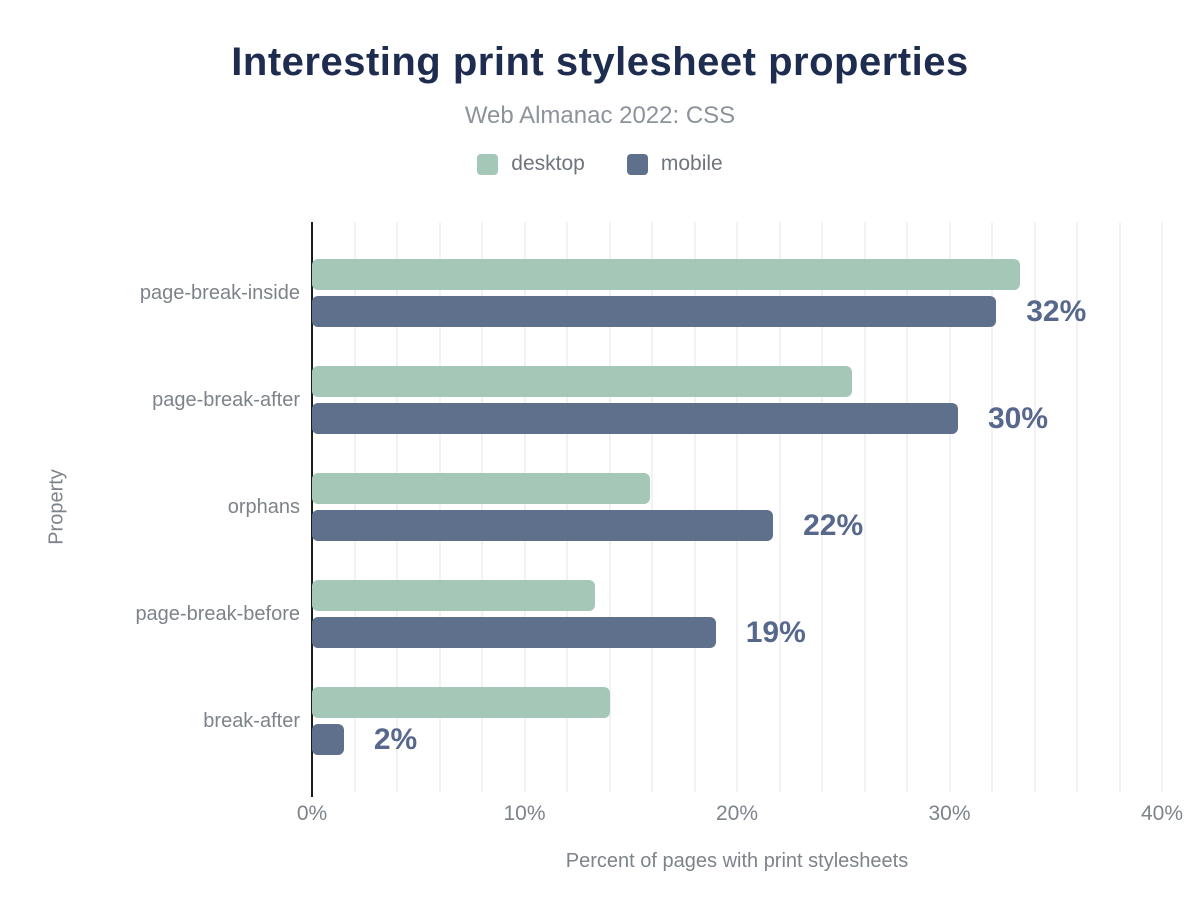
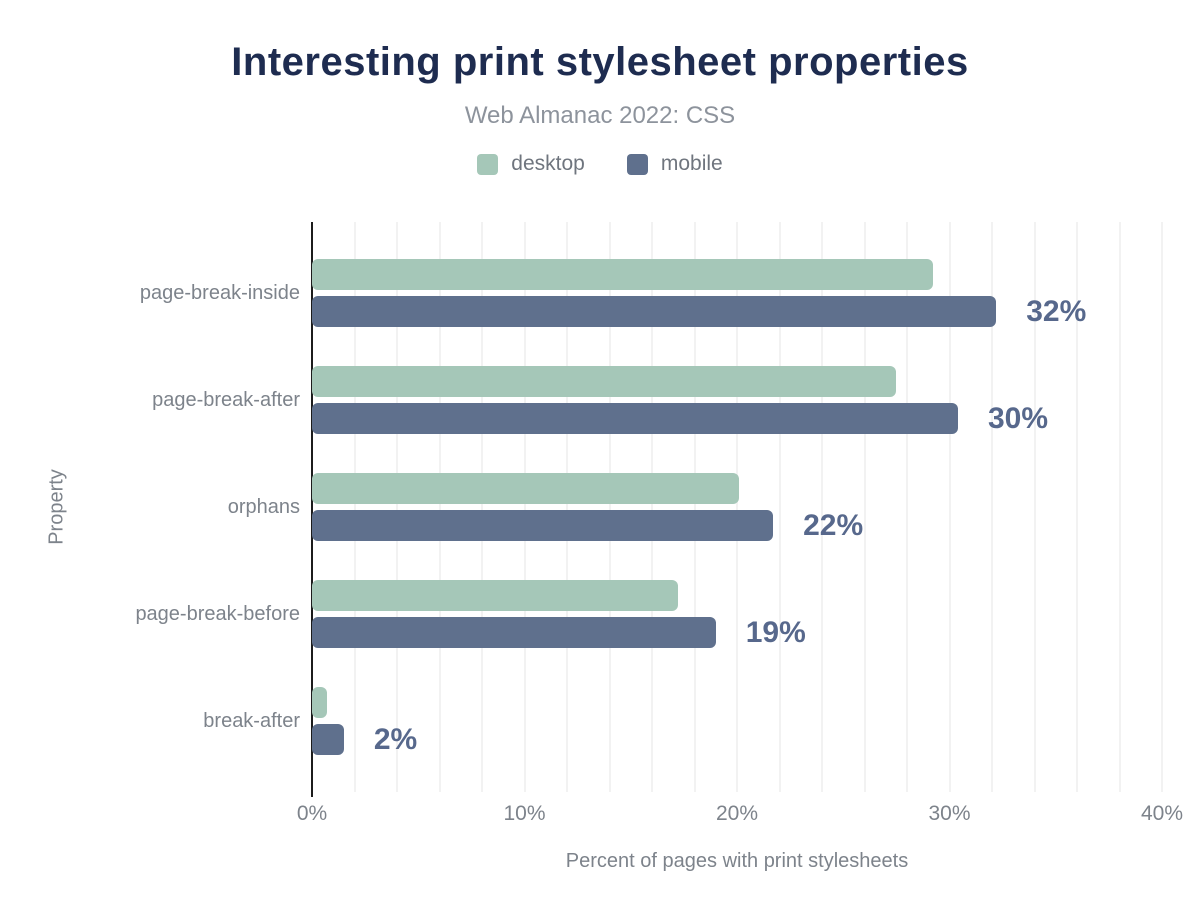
desktop/page-break-inside: 33.3% -> 29.2%
desktop/page-break-after: 25.4% -> 27.5%
desktop/orphans: 15.9% -> 20.1%
desktop/page-break-before: 13.3% -> 17.2%
desktop/break-after: 14.0% -> 0.7%
